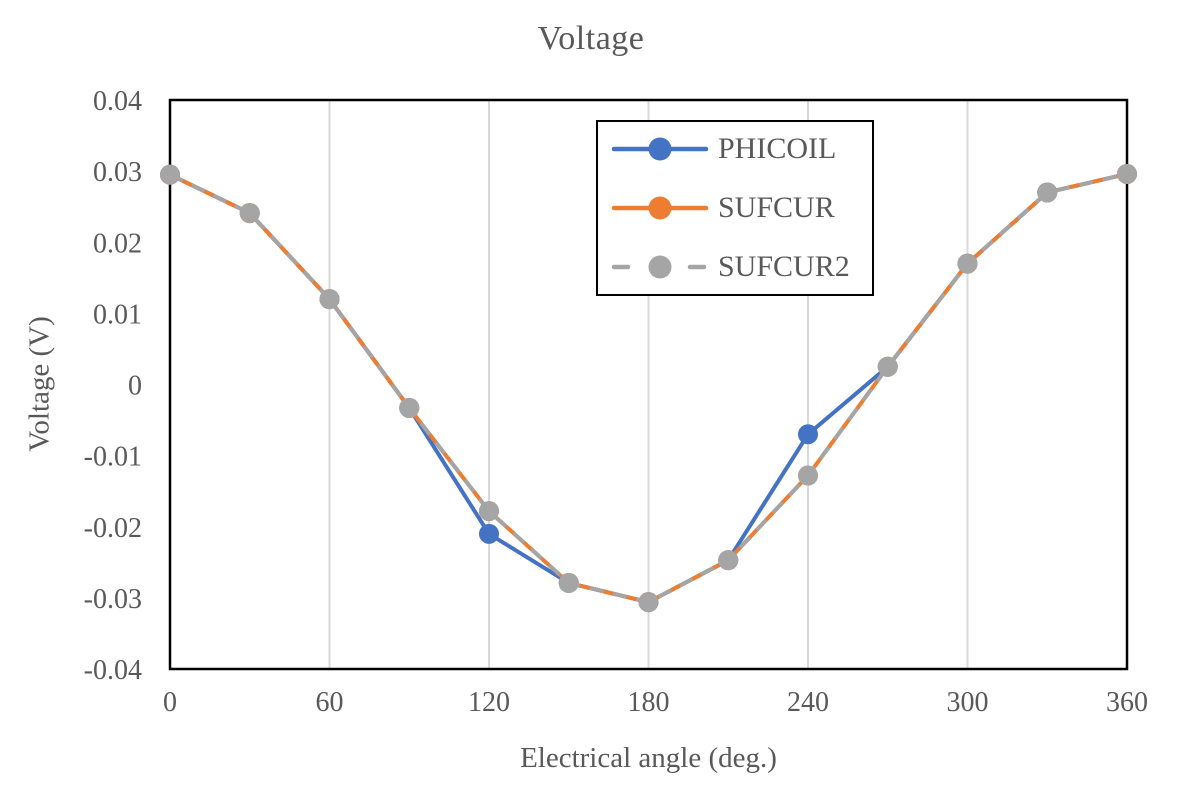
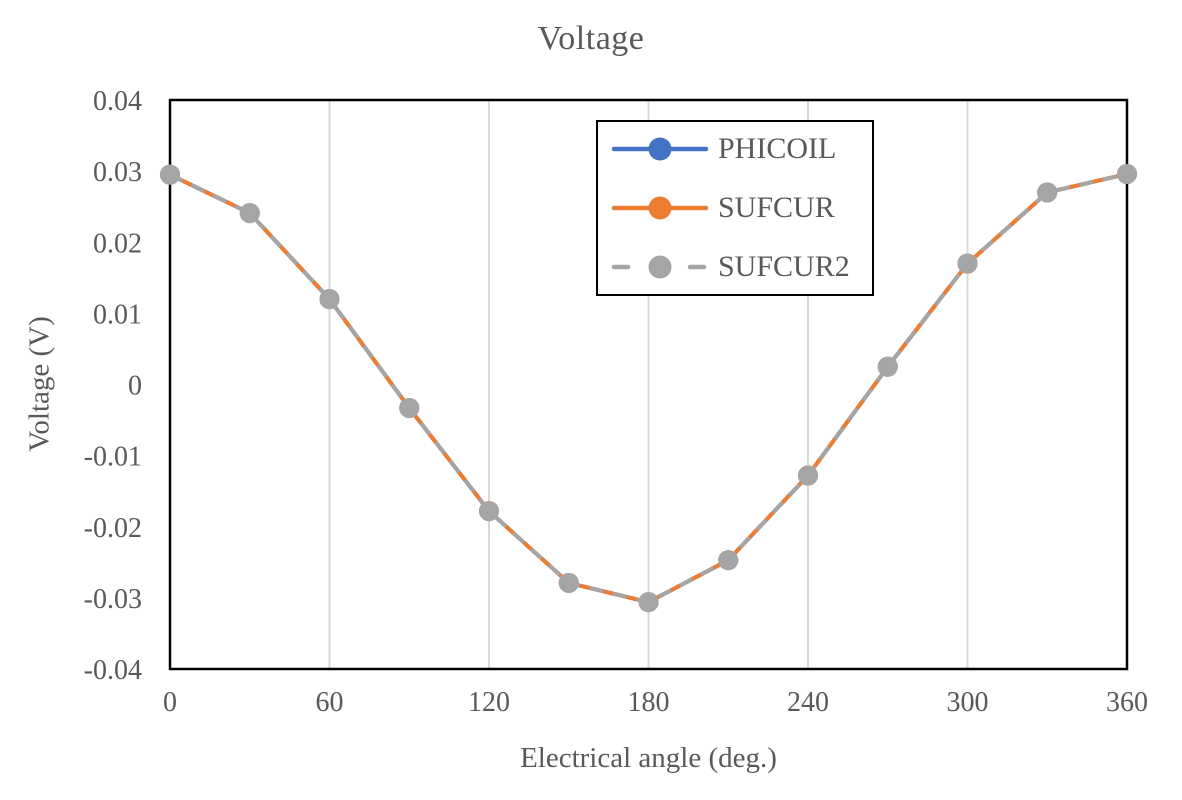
PHICOIL/120: -0.021 -> -0.018
PHICOIL/240: -0.007 -> -0.013
